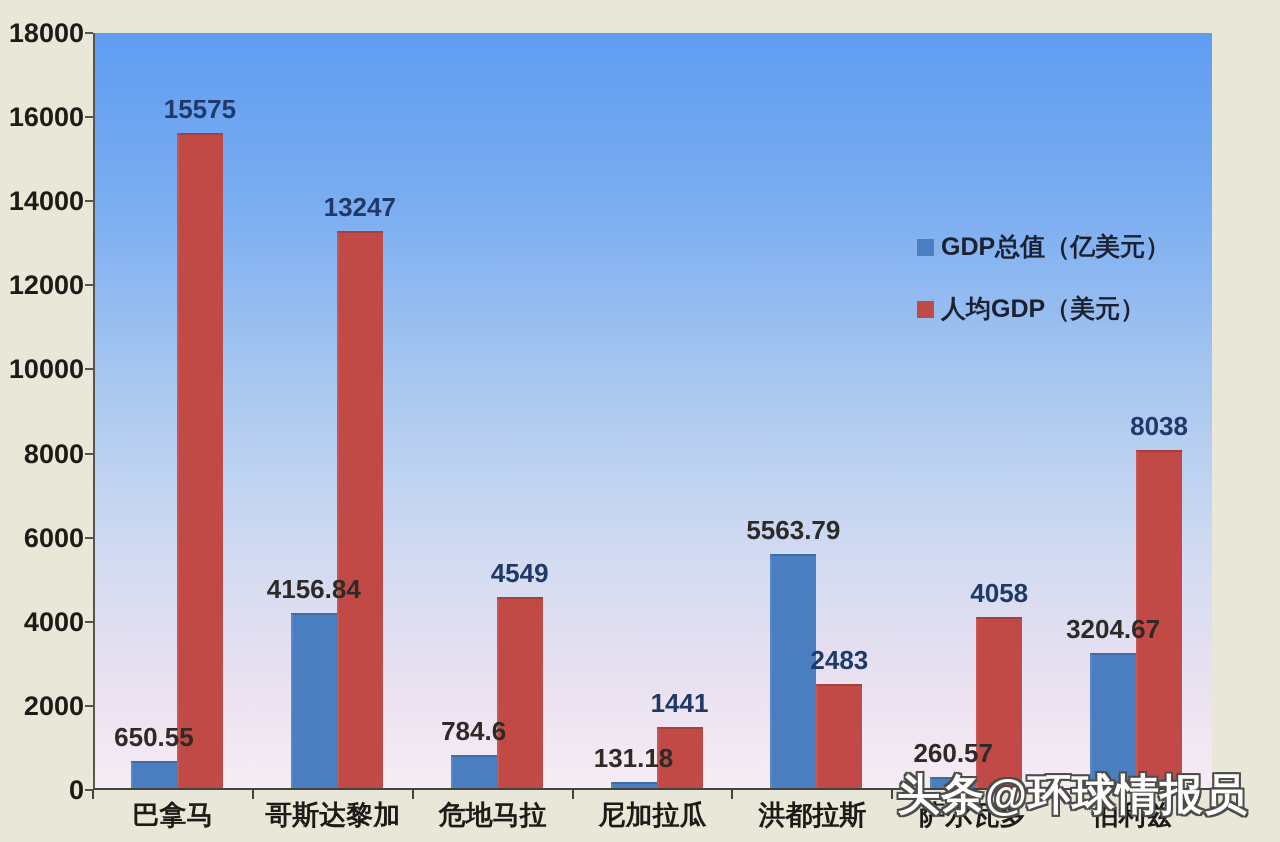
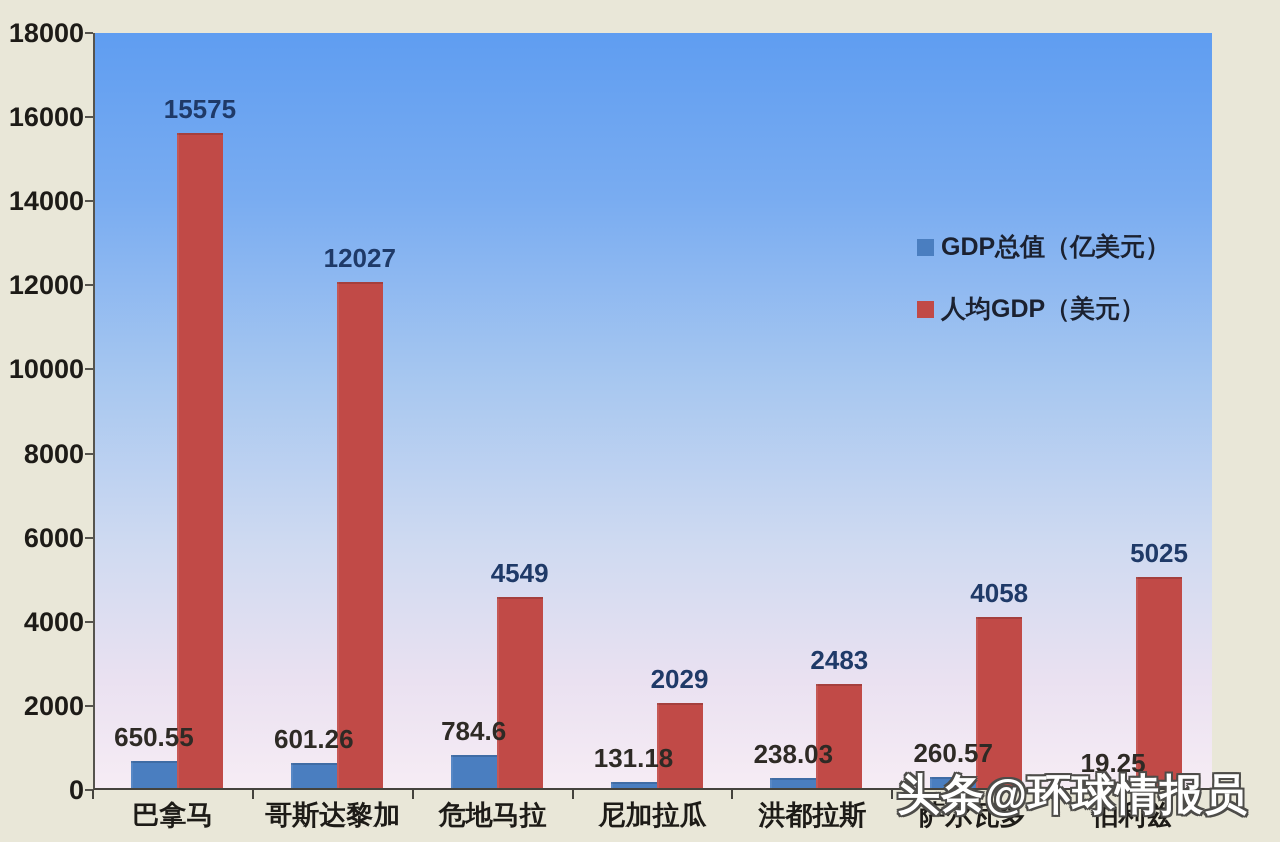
GDP总值（亿美元）/哥斯达黎加: 4156.84 -> 601.26
人均GDP（美元）/哥斯达黎加: 13247 -> 12027
人均GDP（美元）/尼加拉瓜: 1441 -> 2029
GDP总值（亿美元）/洪都拉斯: 5563.79 -> 238.03
GDP总值（亿美元）/伯利兹: 3204.67 -> 19.25
人均GDP（美元）/伯利兹: 8038 -> 5025
